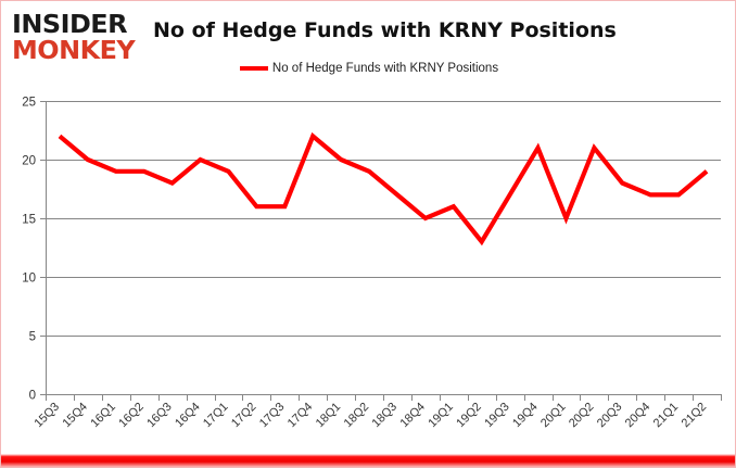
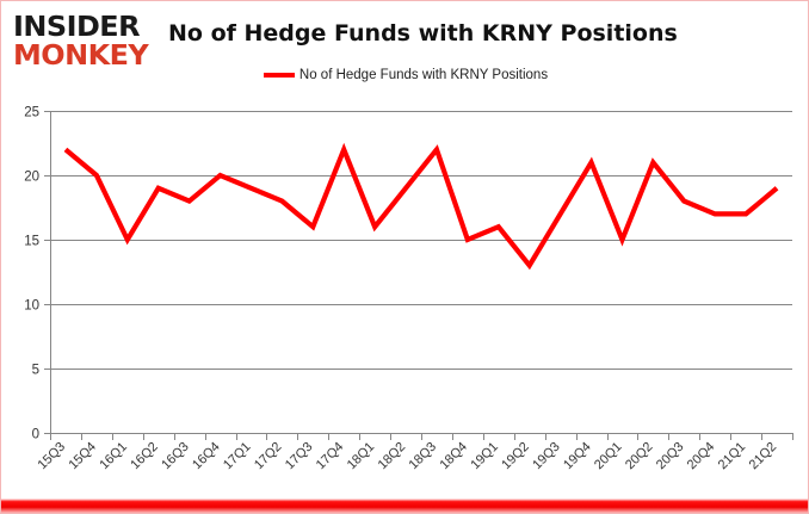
16Q1: 19 -> 15
17Q2: 16 -> 18
18Q1: 20 -> 16
18Q3: 17 -> 22
